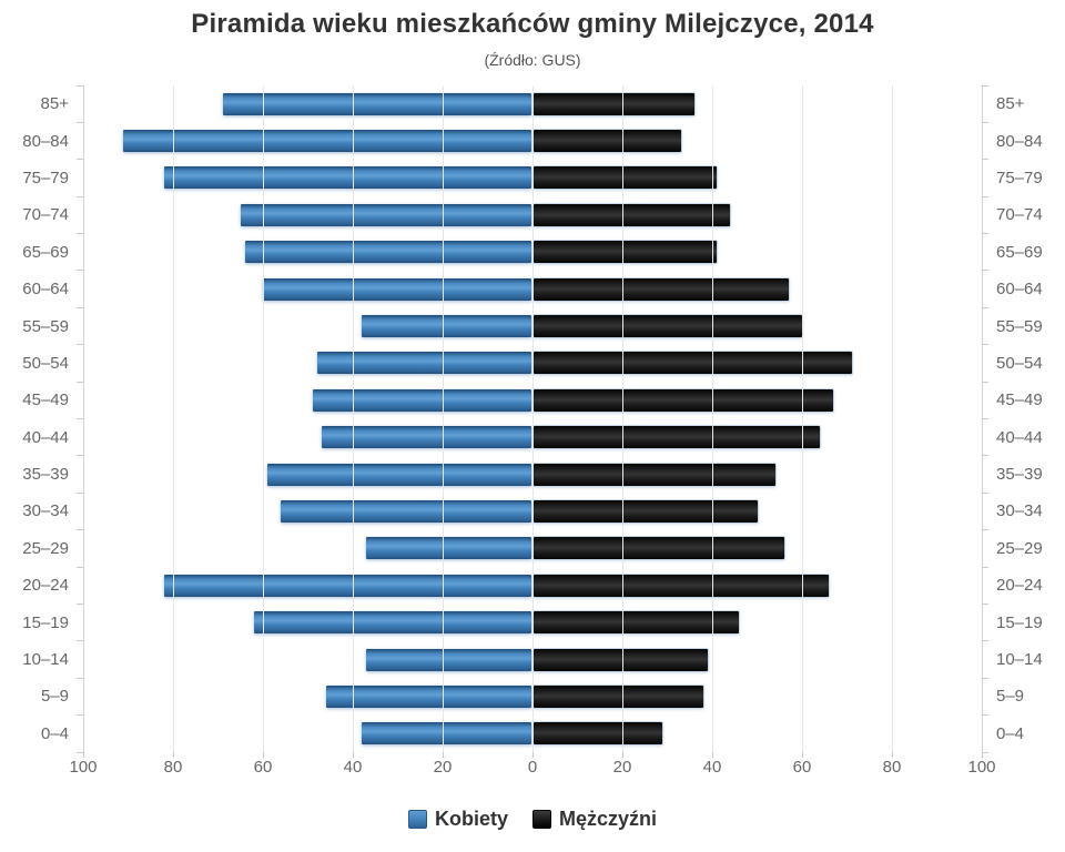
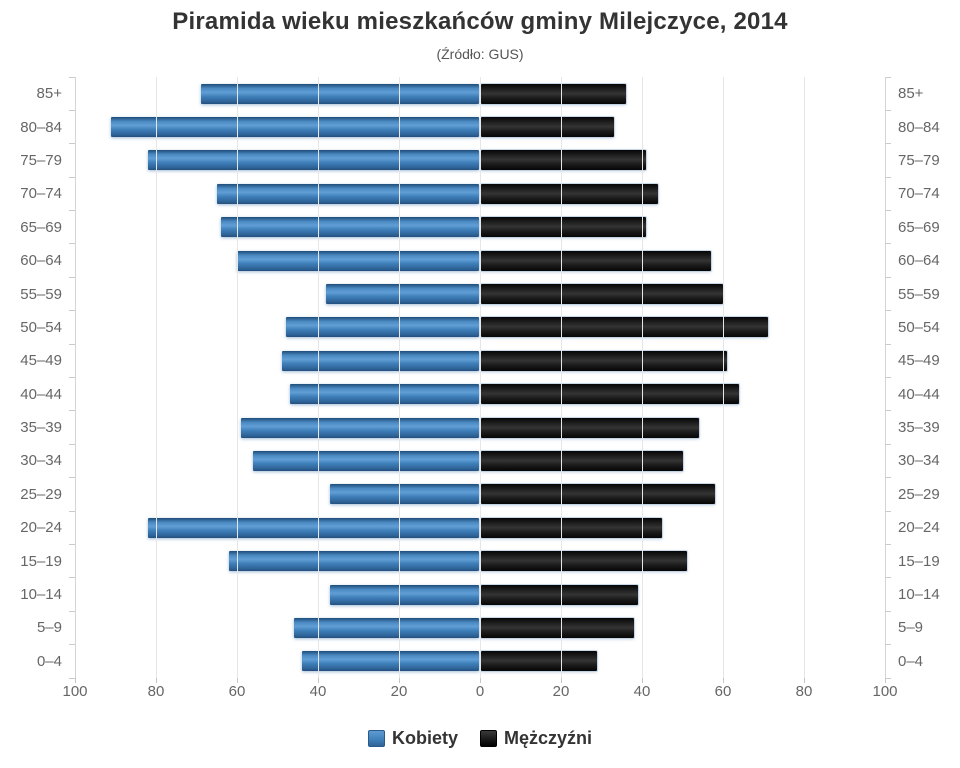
Mężczyźni/45–49: 67 -> 61
Mężczyźni/25–29: 56 -> 58
Mężczyźni/20–24: 66 -> 45
Mężczyźni/15–19: 46 -> 51
Kobiety/0–4: 38 -> 44
